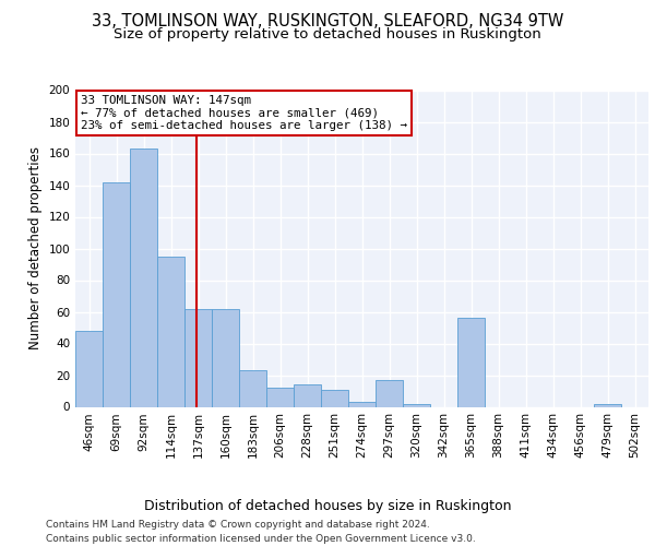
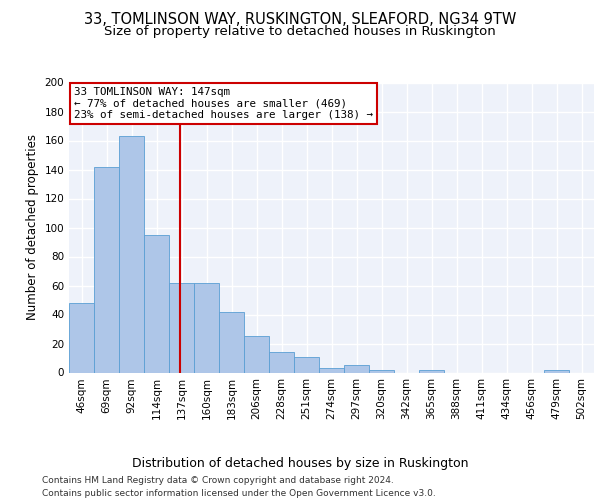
183sqm: 23 -> 42
206sqm: 12 -> 25
297sqm: 17 -> 5
365sqm: 56 -> 2
